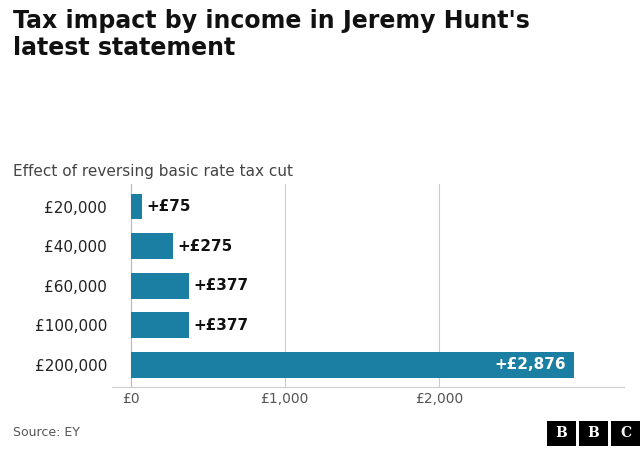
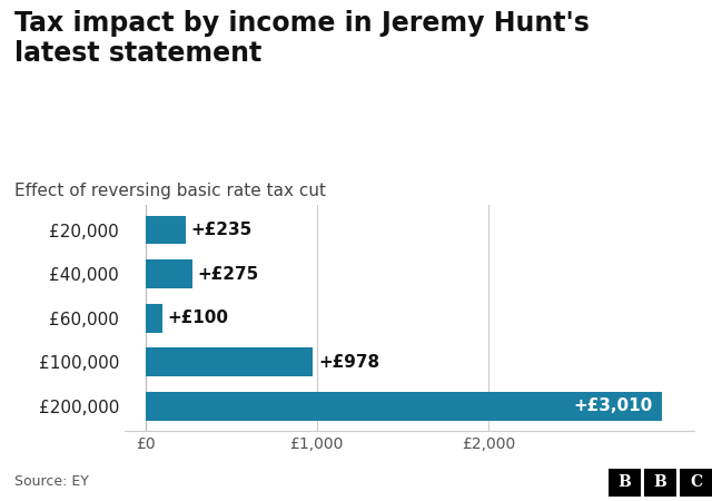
£20,000: +£75 -> +£235
£60,000: +£377 -> +£100
£100,000: +£377 -> +£978
£200,000: +£2,876 -> +£3,010
